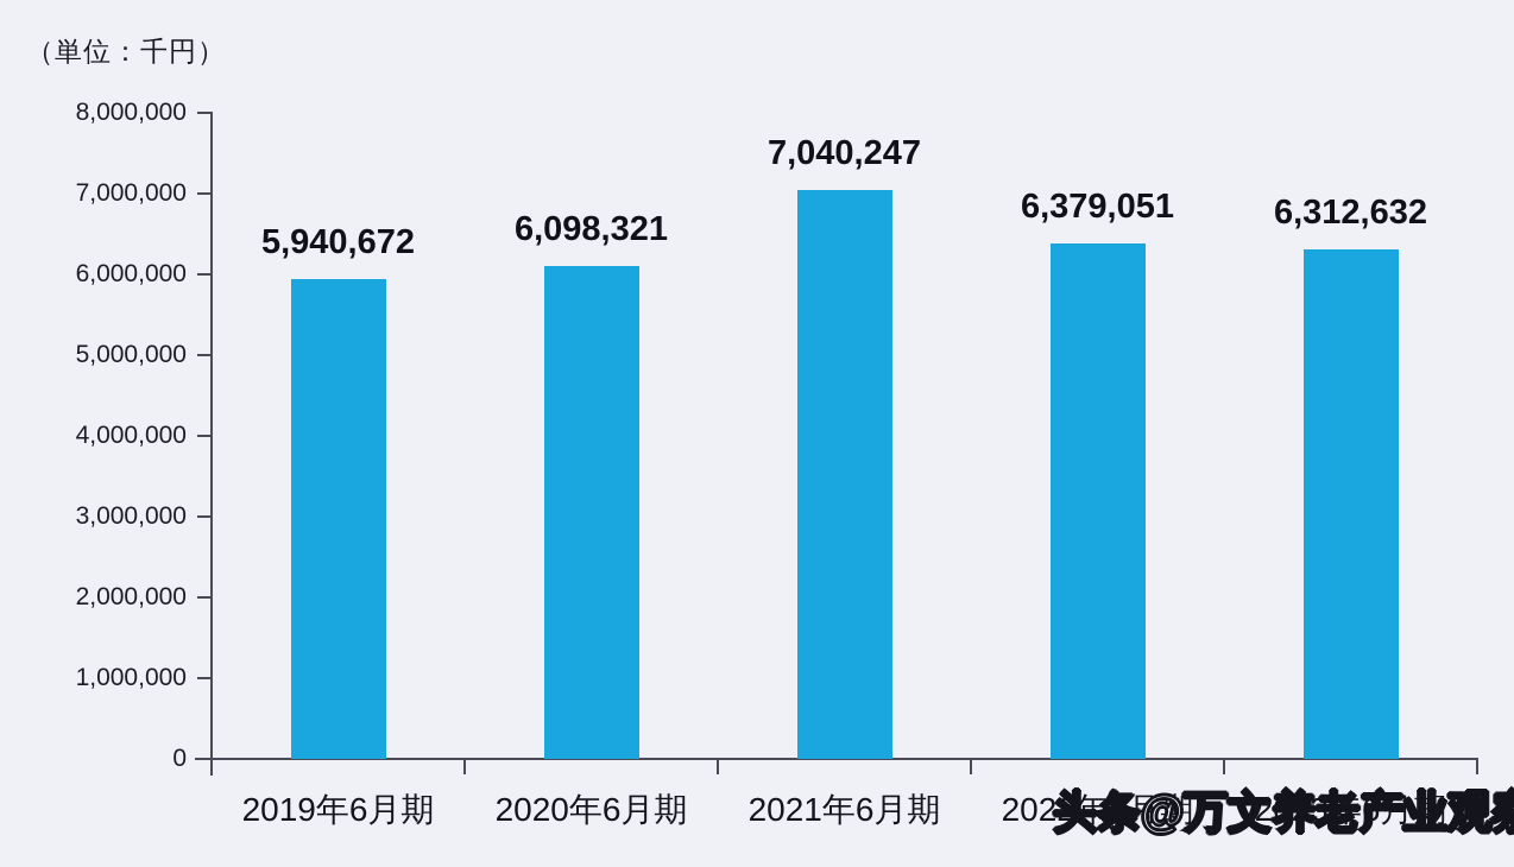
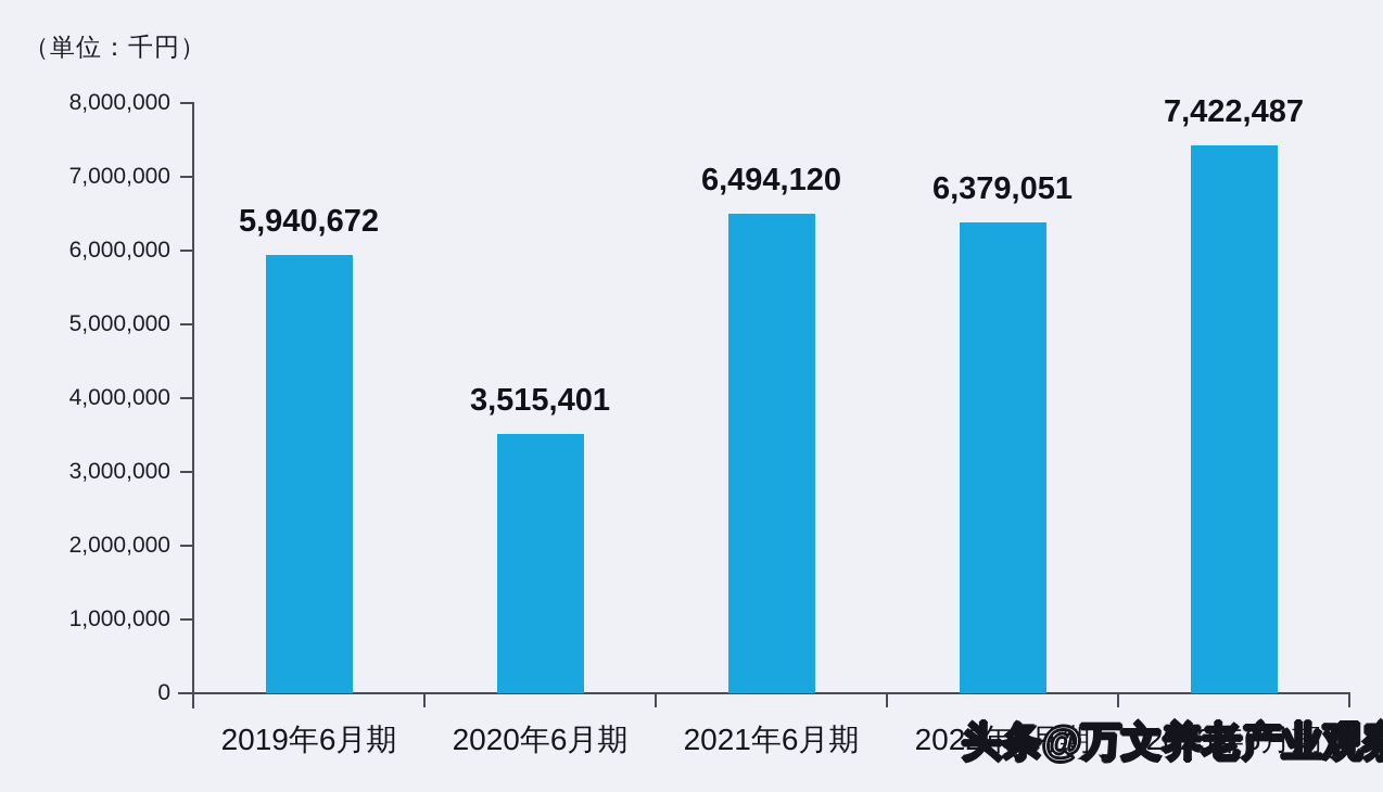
2020年6月期: 6,098,321 -> 3,515,401
2021年6月期: 7,040,247 -> 6,494,120
2023年6月期: 6,312,632 -> 7,422,487
